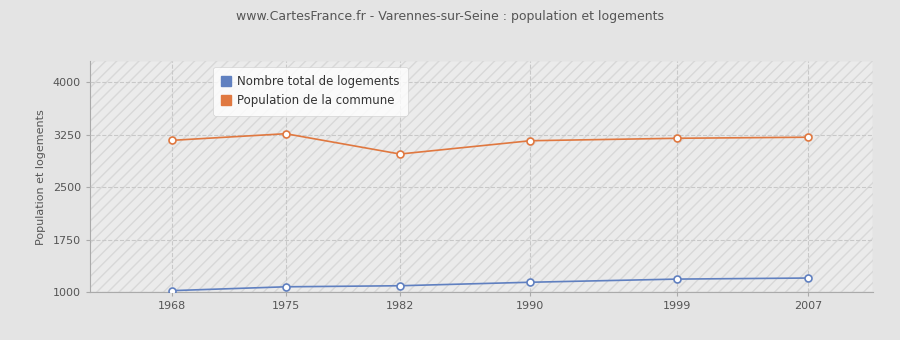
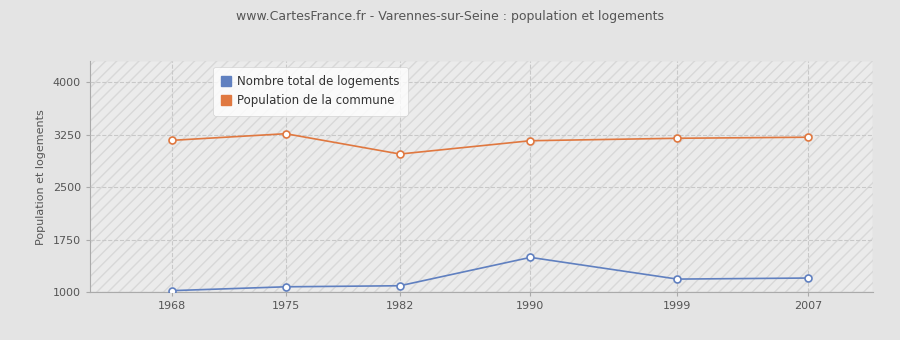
Nombre total de logements/1990: 1140 -> 1500
